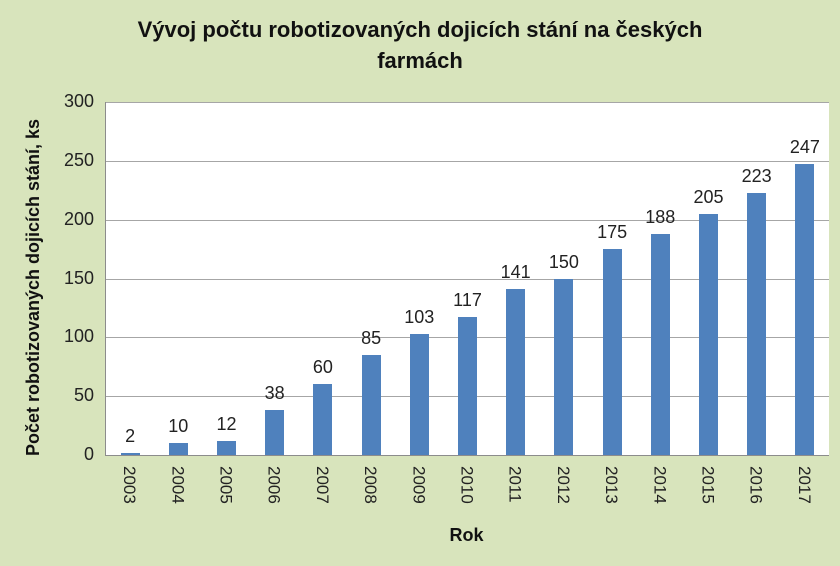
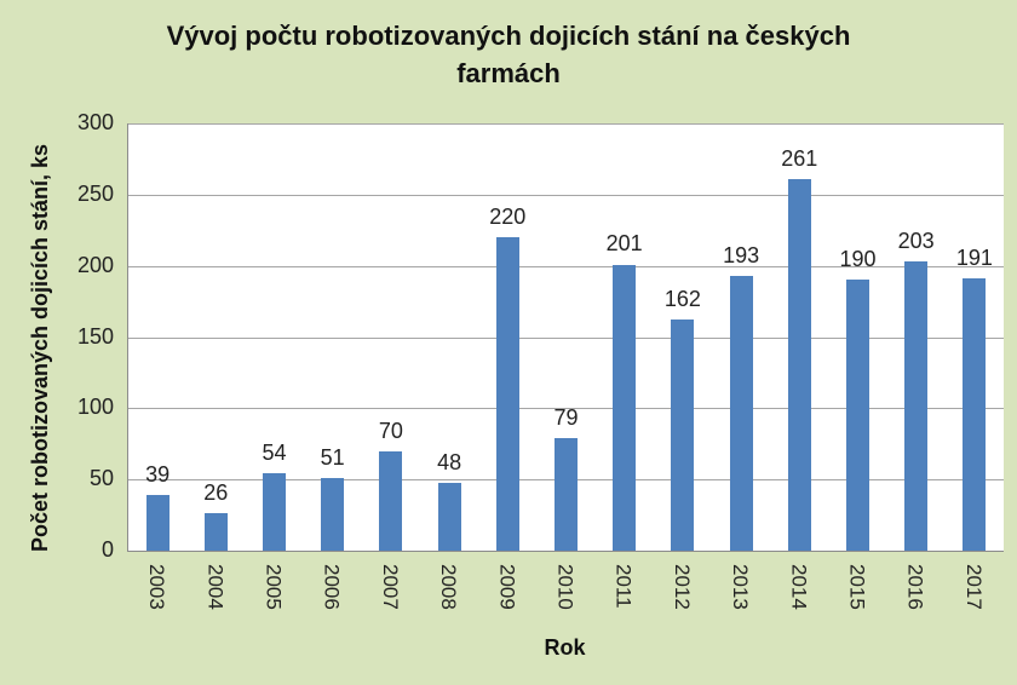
2003: 2 -> 39
2004: 10 -> 26
2005: 12 -> 54
2006: 38 -> 51
2007: 60 -> 70
2008: 85 -> 48
2009: 103 -> 220
2010: 117 -> 79
2011: 141 -> 201
2012: 150 -> 162
2013: 175 -> 193
2014: 188 -> 261
2015: 205 -> 190
2016: 223 -> 203
2017: 247 -> 191
